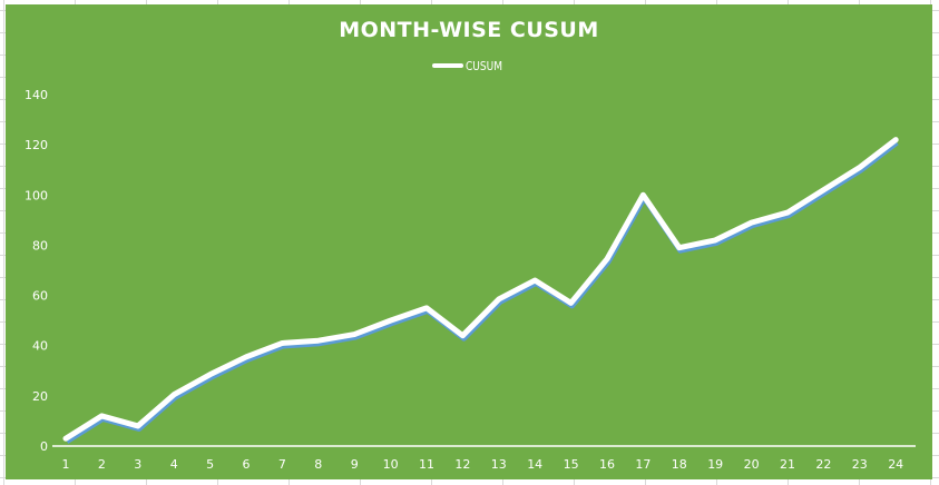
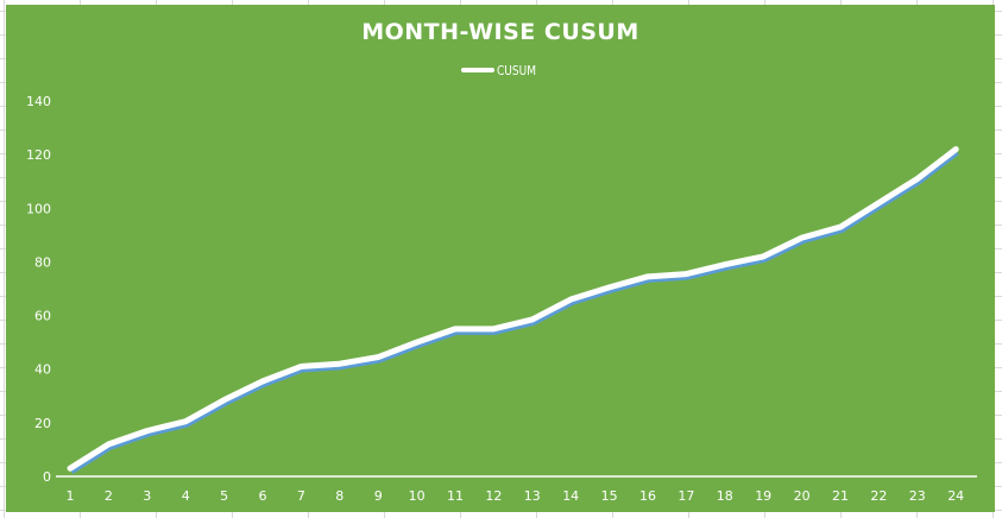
3: 8 -> 17
12: 44 -> 55
15: 57 -> 70
17: 100 -> 76
